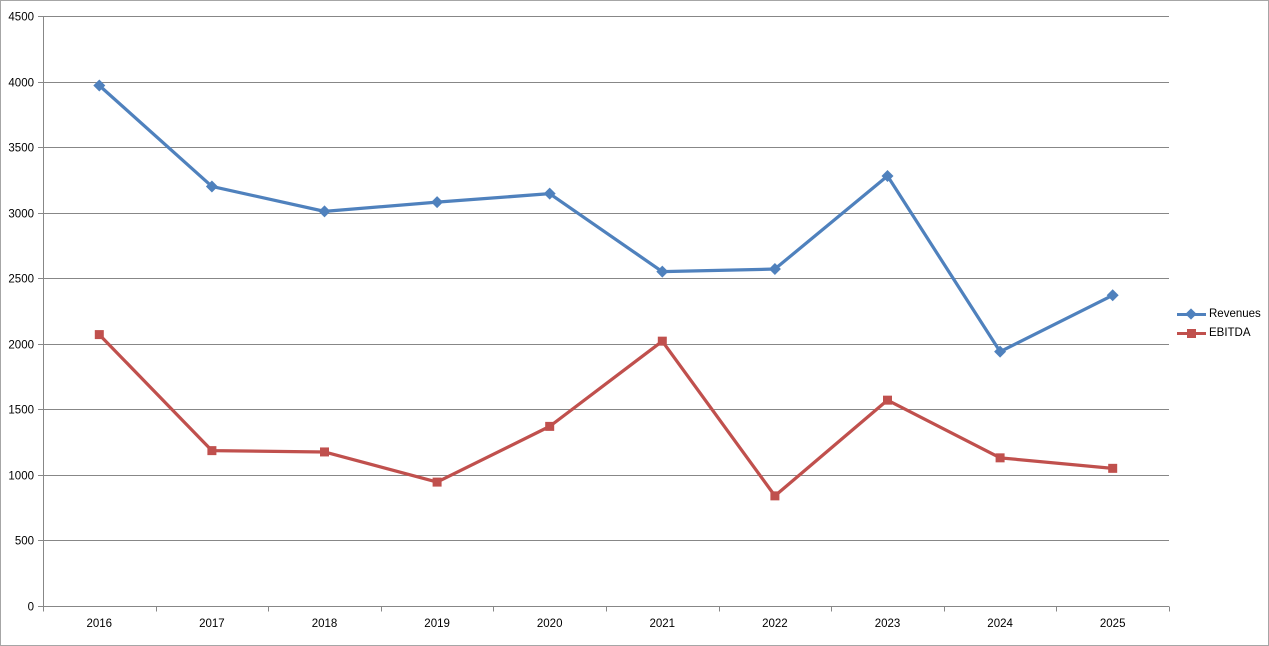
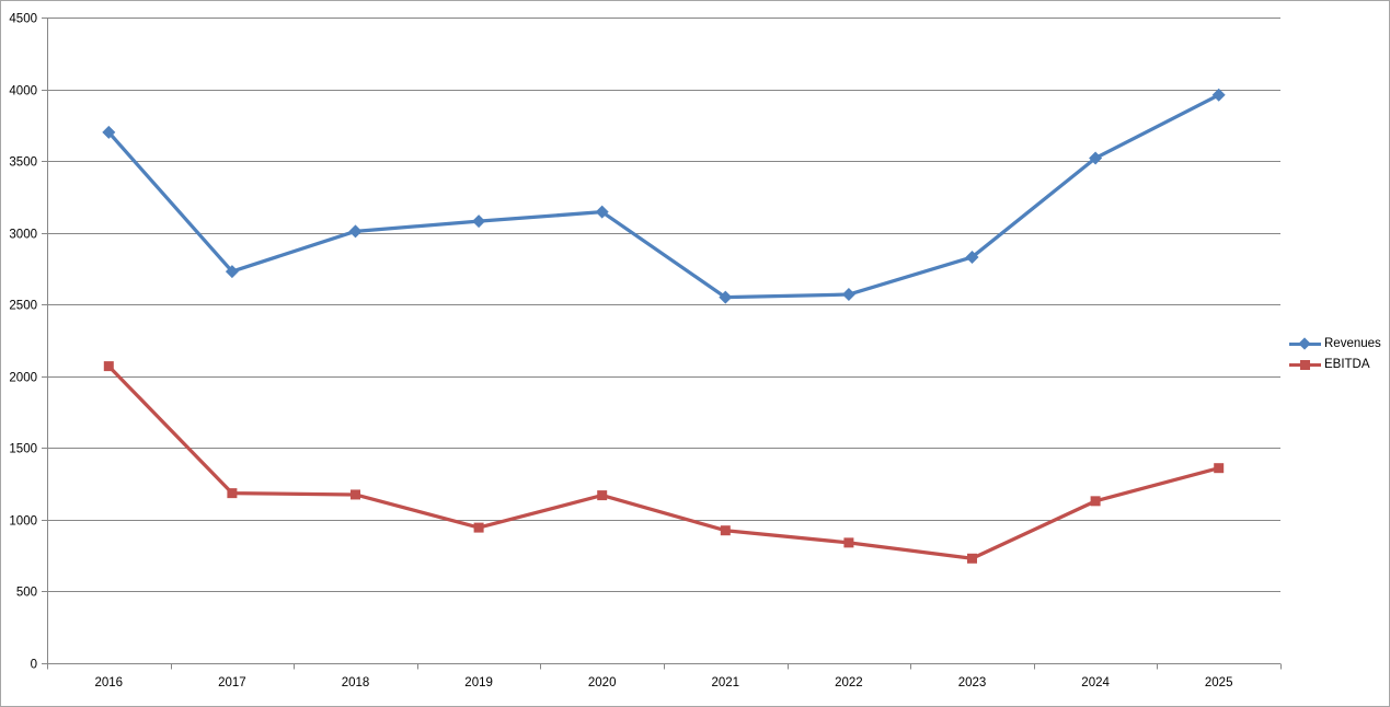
Revenues/2016: 3970 -> 3700
Revenues/2017: 3200 -> 2730
EBITDA/2020: 1370 -> 1170
EBITDA/2021: 2020 -> 920
Revenues/2023: 3280 -> 2830
EBITDA/2023: 1570 -> 730
Revenues/2024: 1940 -> 3520
Revenues/2025: 2370 -> 3960
EBITDA/2025: 1050 -> 1360
